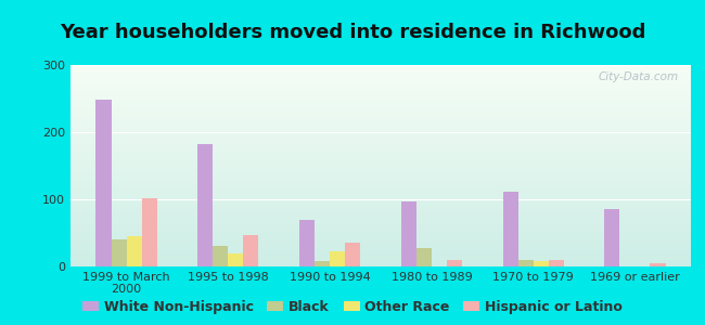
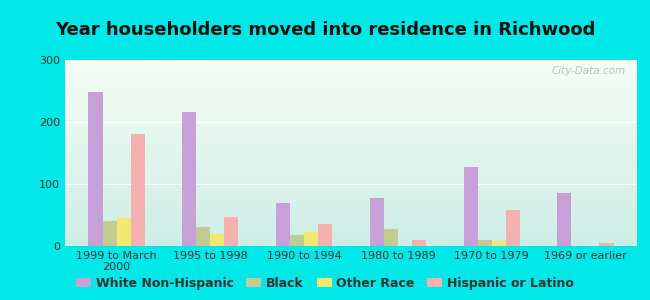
Hispanic or Latino/1999 to March 2000: 102 -> 180
White Non-Hispanic/1995 to 1998: 182 -> 216
Black/1990 to 1994: 8 -> 18
White Non-Hispanic/1980 to 1989: 96 -> 78
White Non-Hispanic/1970 to 1979: 111 -> 128
Hispanic or Latino/1970 to 1979: 10 -> 58
